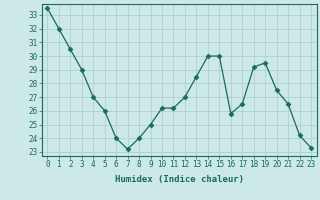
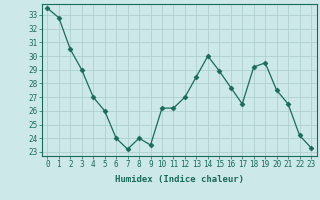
1: 32.0 -> 32.8
9: 25.0 -> 23.5
15: 30.0 -> 28.9
16: 25.8 -> 27.7
